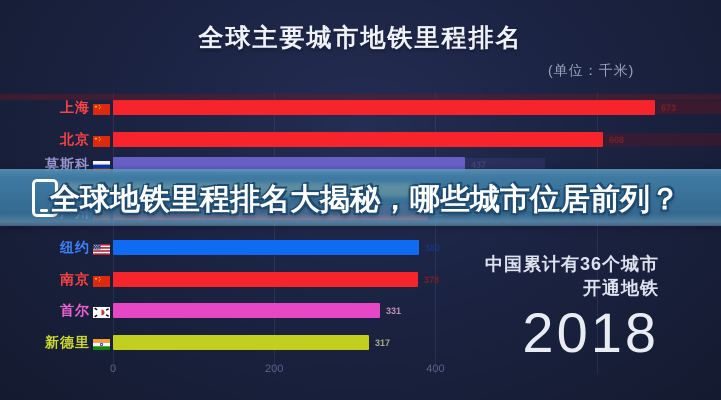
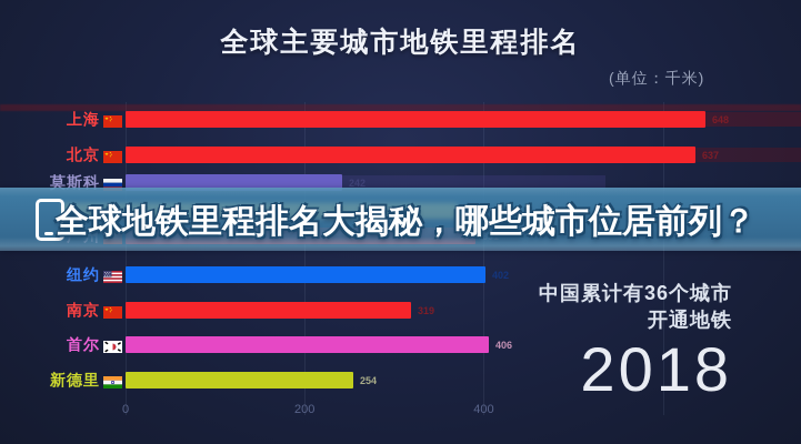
上海: 673 -> 648
北京: 608 -> 637
莫斯科: 437 -> 242
纽约: 380 -> 402
南京: 378 -> 319
首尔: 331 -> 406
新德里: 317 -> 254
